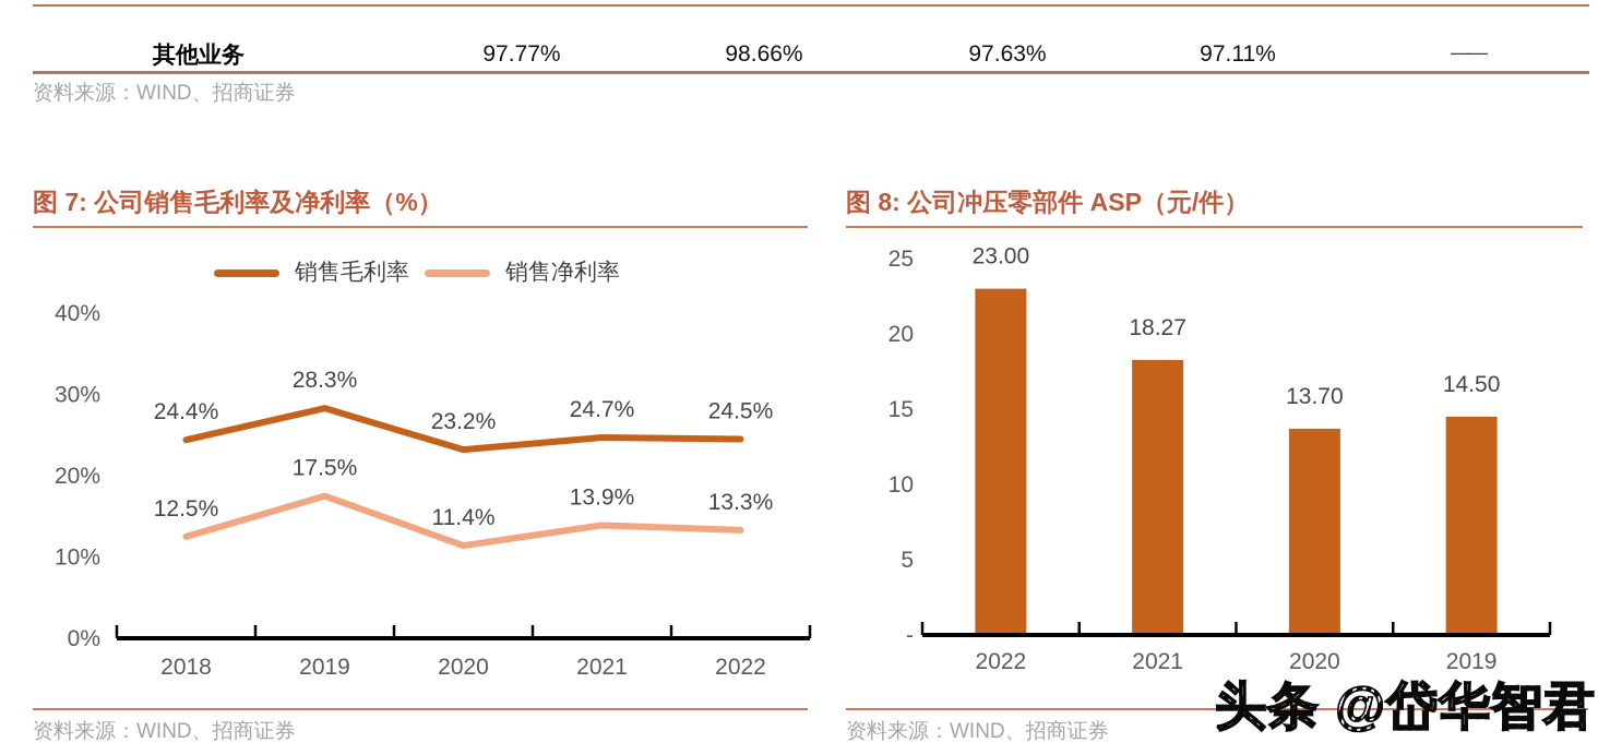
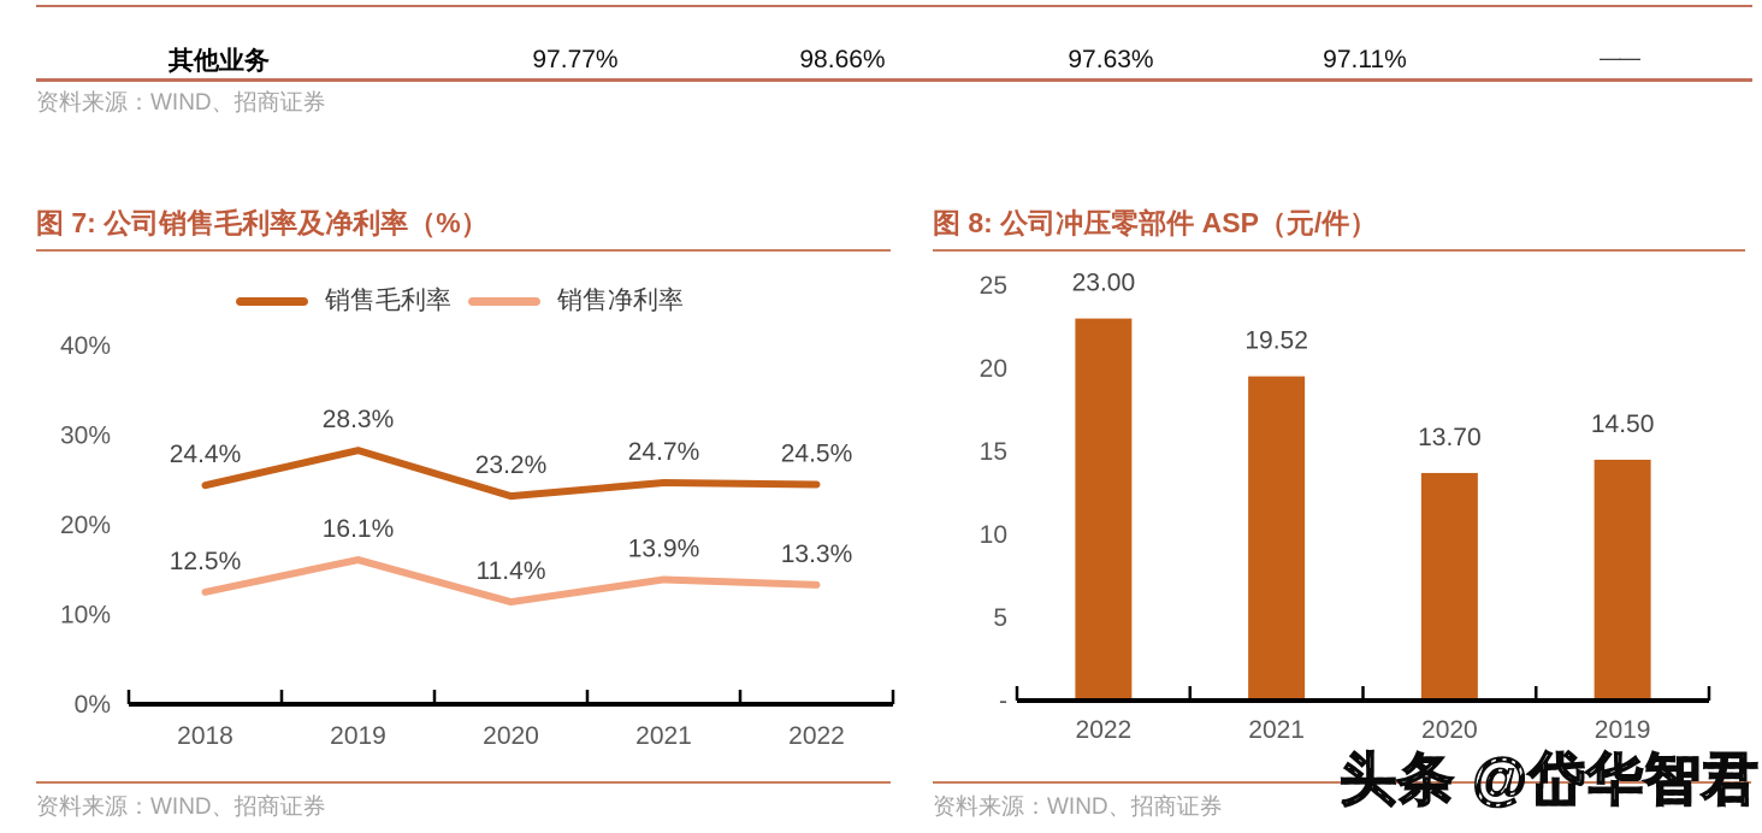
图 7: 公司销售毛利率及净利率（%）/销售净利率/2019: 17.5% -> 16.1%
图 8: 公司冲压零部件 ASP（元/件）/2021: 18.27 -> 19.52
